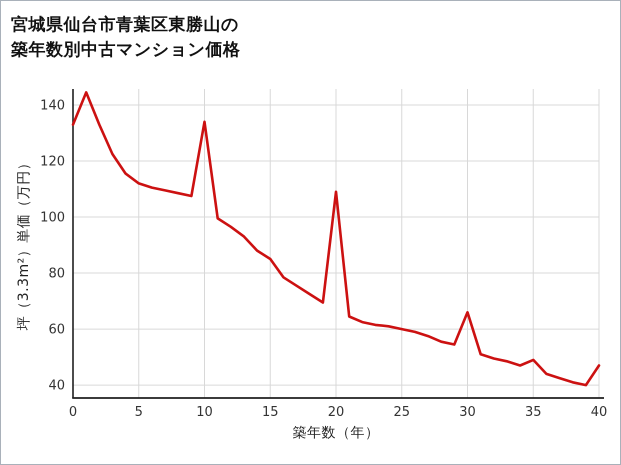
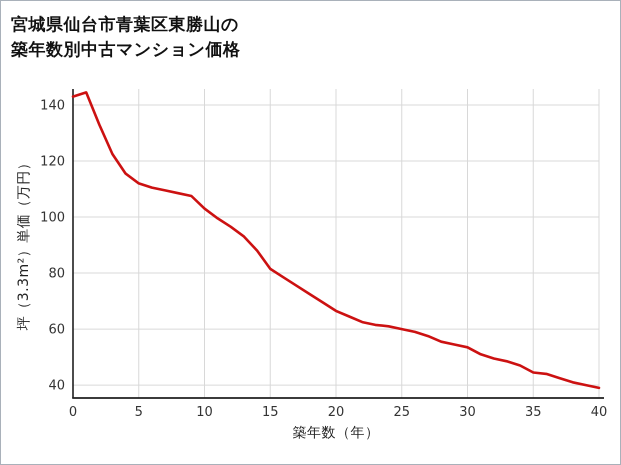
0: 133 -> 143
10: 134 -> 103
15: 85 -> 82
20: 109 -> 66
30: 66 -> 54
35: 49 -> 44
40: 47 -> 39
